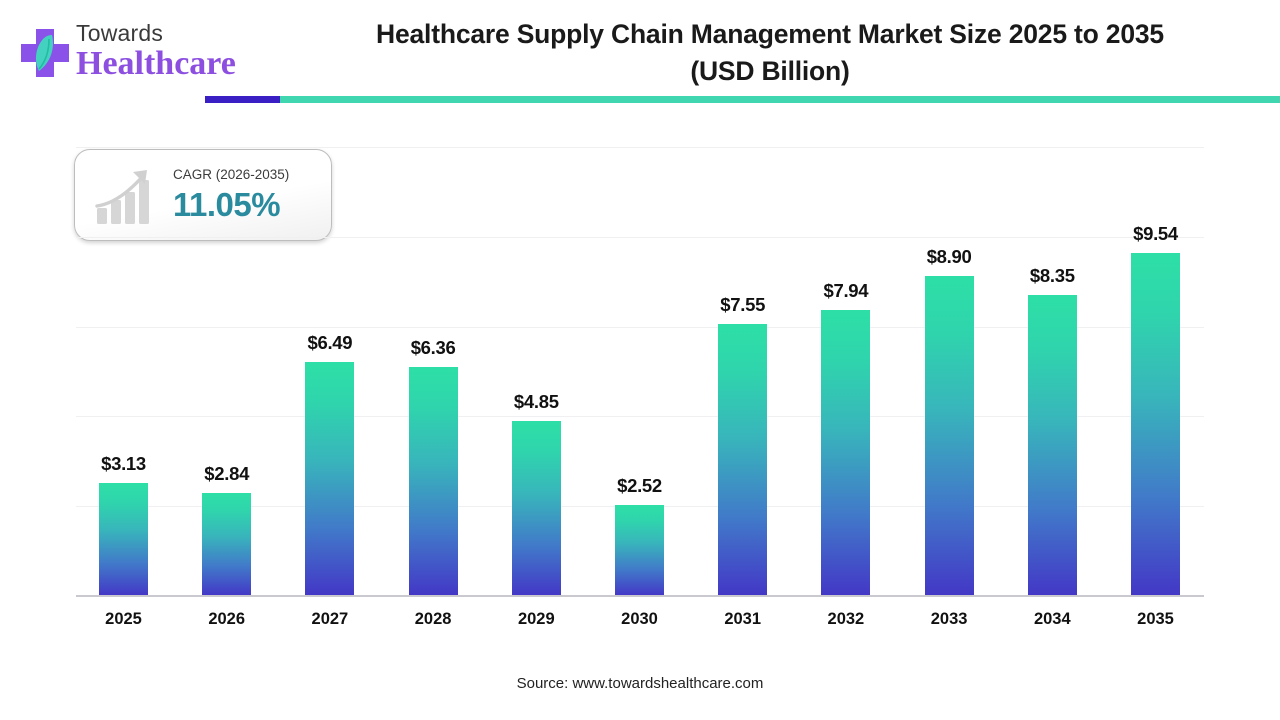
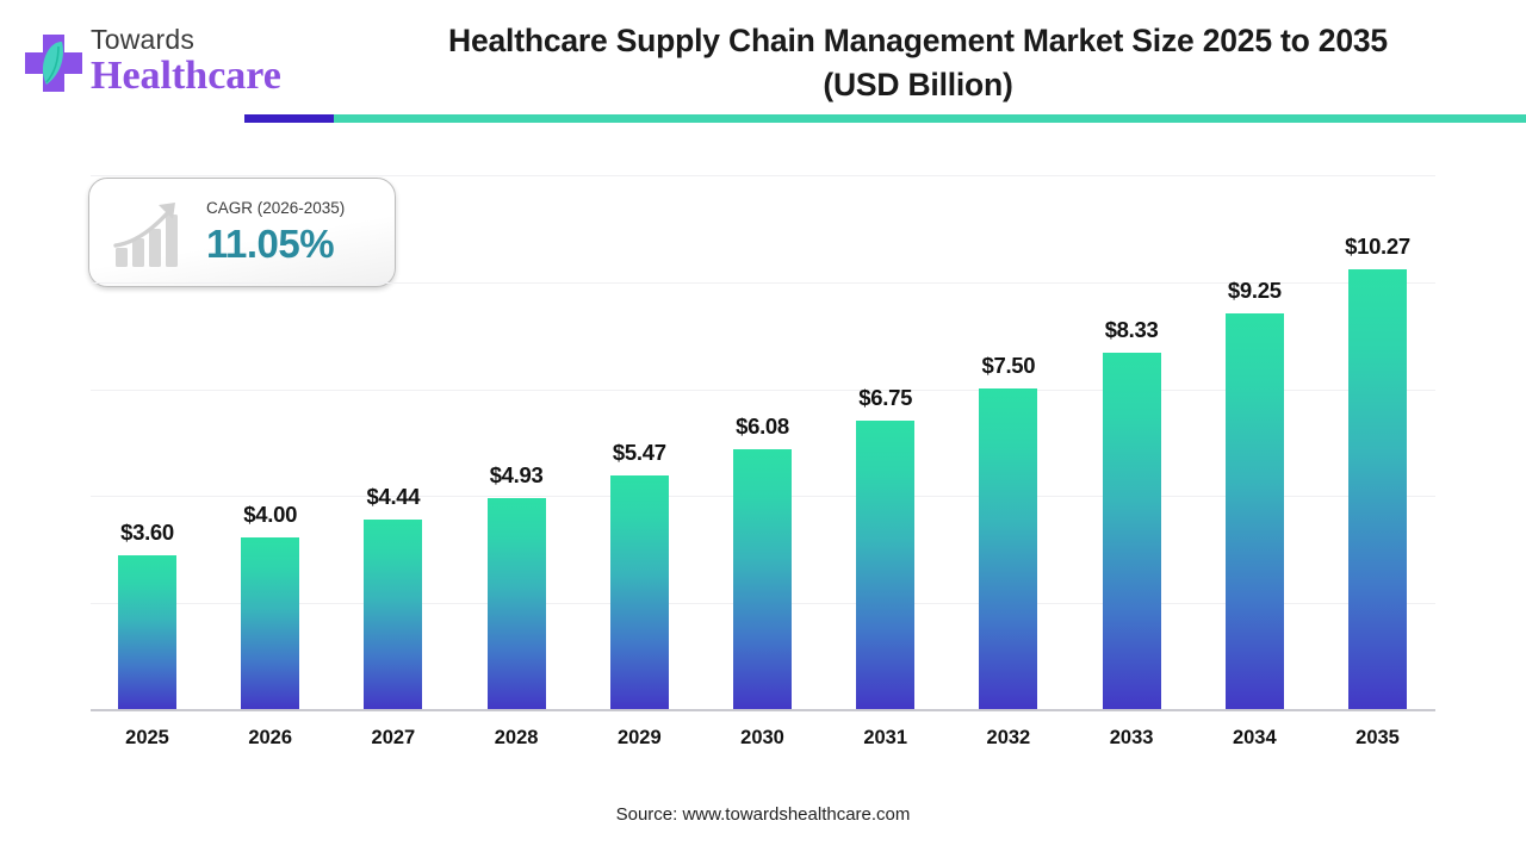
2025: $3.13 -> $3.60
2026: $2.84 -> $4.00
2027: $6.49 -> $4.44
2028: $6.36 -> $4.93
2029: $4.85 -> $5.47
2030: $2.52 -> $6.08
2031: $7.55 -> $6.75
2032: $7.94 -> $7.50
2033: $8.90 -> $8.33
2034: $8.35 -> $9.25
2035: $9.54 -> $10.27
